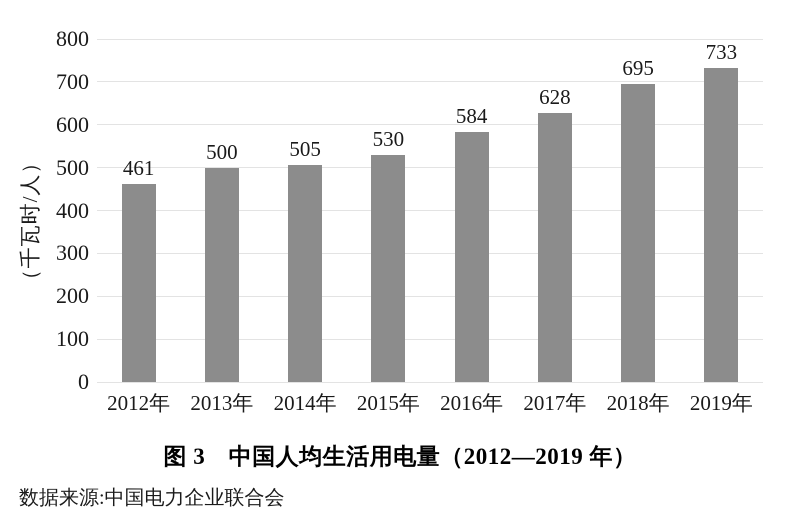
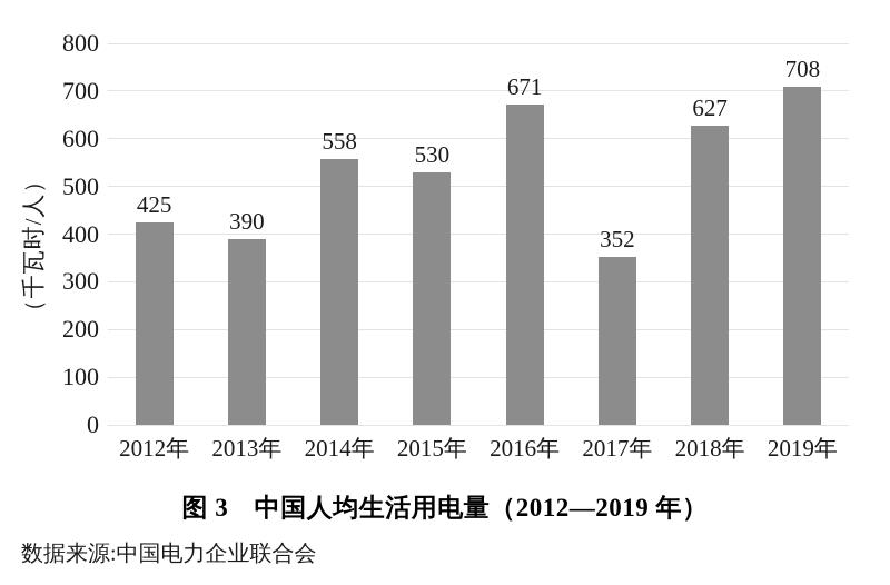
2012年: 461 -> 425
2013年: 500 -> 390
2014年: 505 -> 558
2016年: 584 -> 671
2017年: 628 -> 352
2018年: 695 -> 627
2019年: 733 -> 708
